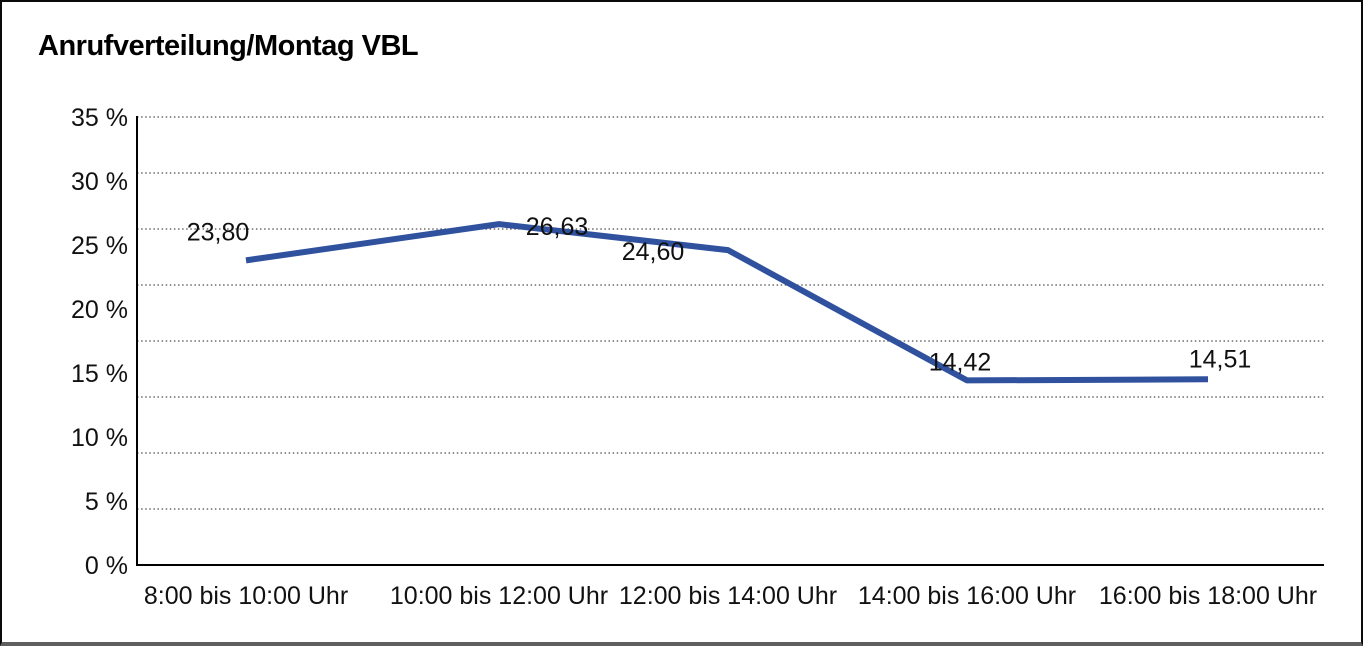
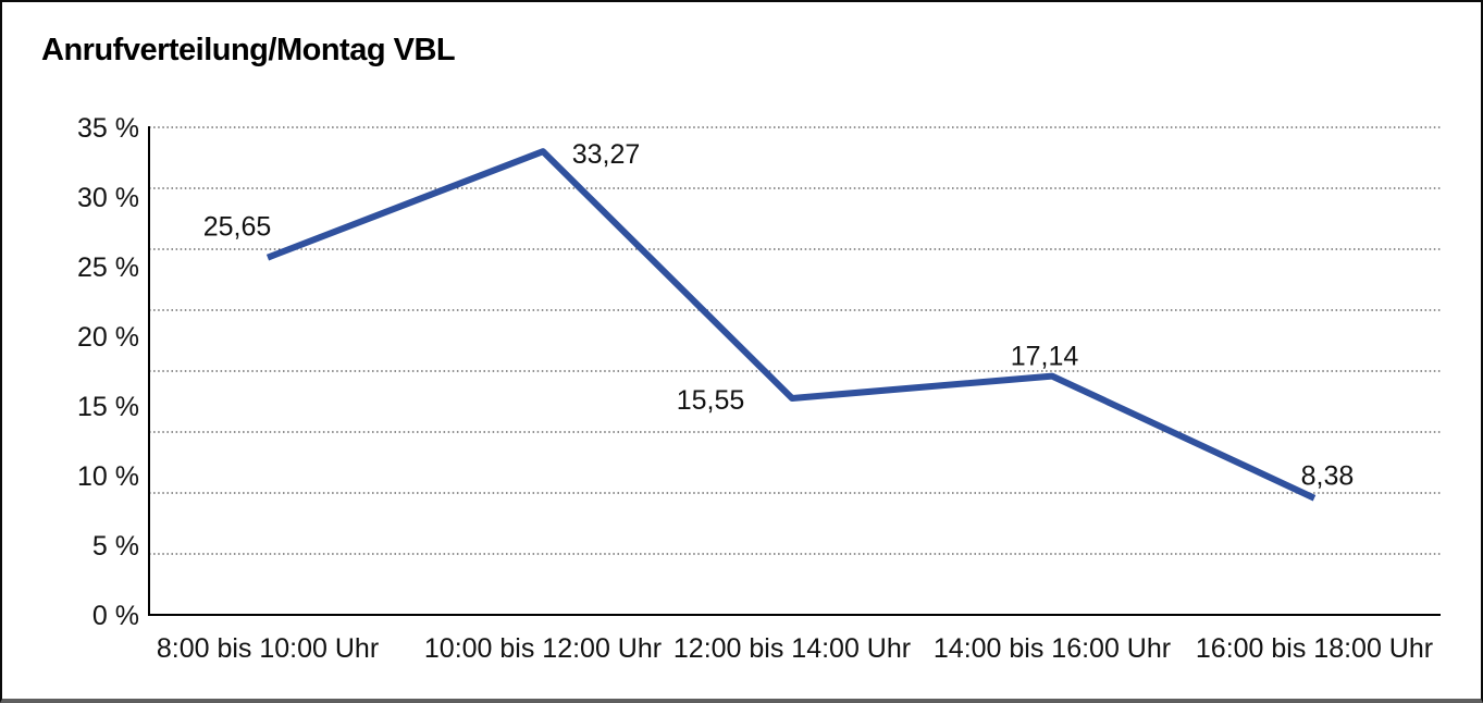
8:00 bis 10:00 Uhr: 23,80 -> 25,65
10:00 bis 12:00 Uhr: 26,63 -> 33,27
12:00 bis 14:00 Uhr: 24,60 -> 15,55
14:00 bis 16:00 Uhr: 14,42 -> 17,14
16:00 bis 18:00 Uhr: 14,51 -> 8,38
